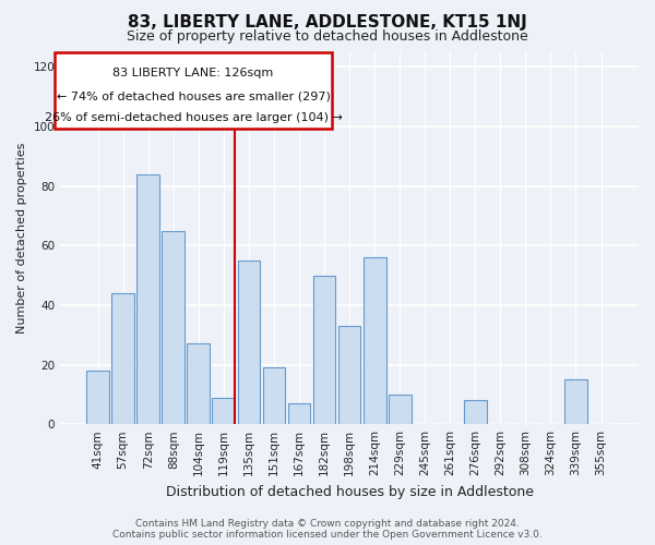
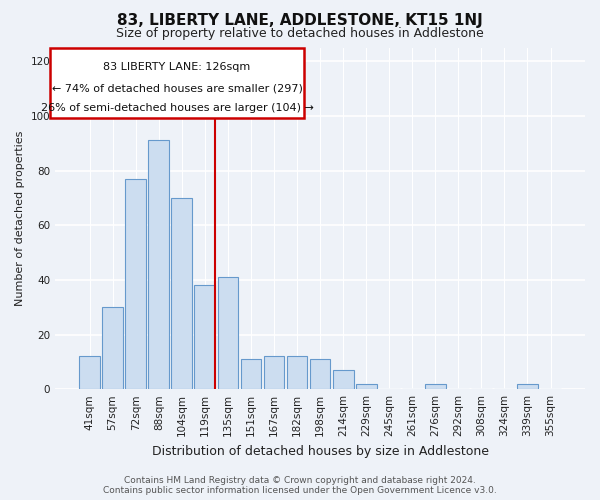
41sqm: 18 -> 12
57sqm: 44 -> 30
72sqm: 84 -> 77
88sqm: 65 -> 91
104sqm: 27 -> 70
119sqm: 9 -> 38
135sqm: 55 -> 41
151sqm: 19 -> 11
167sqm: 7 -> 12
182sqm: 50 -> 12
198sqm: 33 -> 11
214sqm: 56 -> 7
229sqm: 10 -> 2
276sqm: 8 -> 2
339sqm: 15 -> 2
